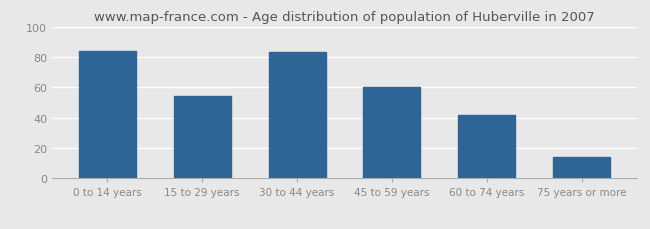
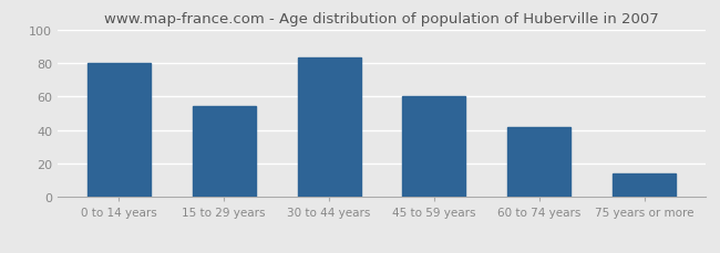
0 to 14 years: 84 -> 80
